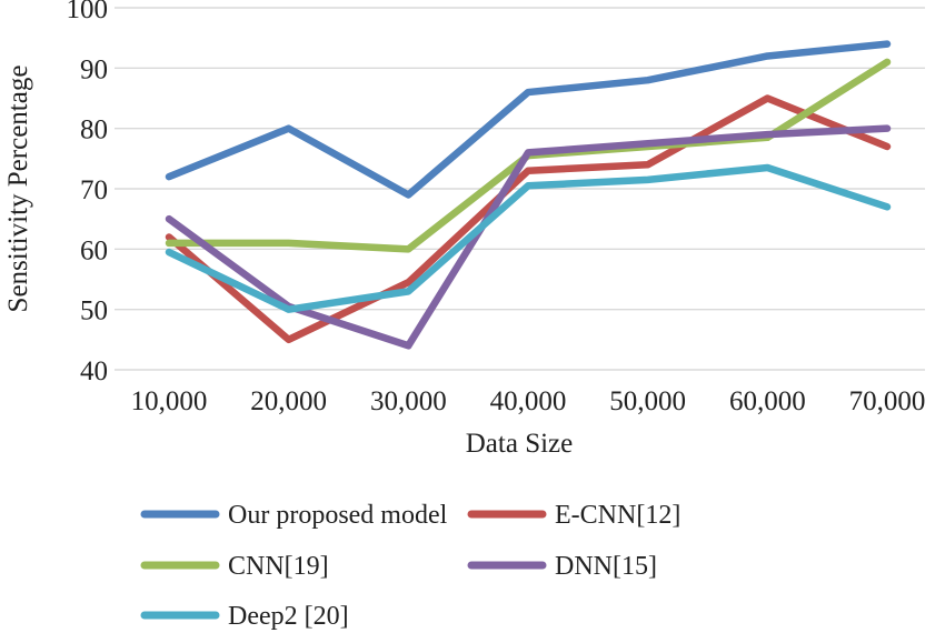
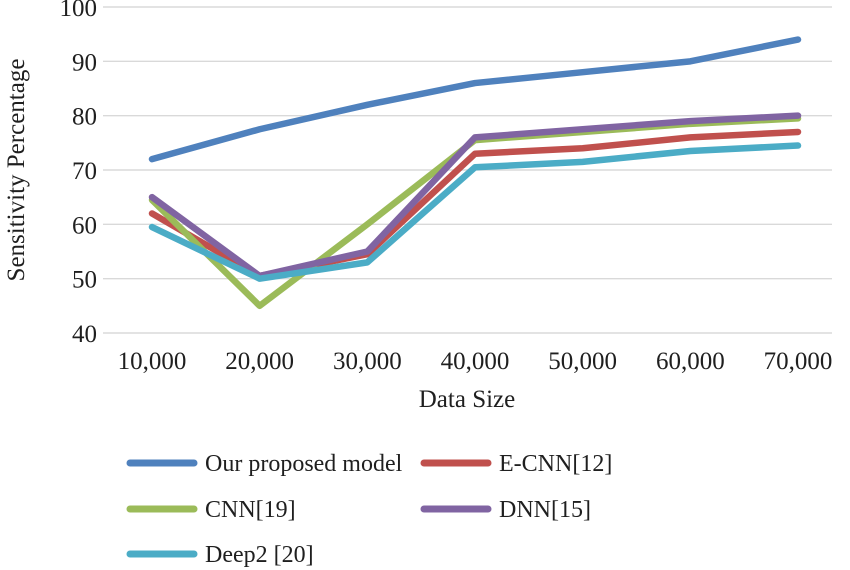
CNN[19]/10,000: 61 -> 64
Our proposed model/20,000: 80 -> 78
E-CNN[12]/20,000: 45 -> 50
CNN[19]/20,000: 61 -> 45
Our proposed model/30,000: 69 -> 82
DNN[15]/30,000: 44 -> 55
Our proposed model/60,000: 92 -> 90
E-CNN[12]/60,000: 85 -> 76
CNN[19]/70,000: 91 -> 80
Deep2 [20]/70,000: 67 -> 74
